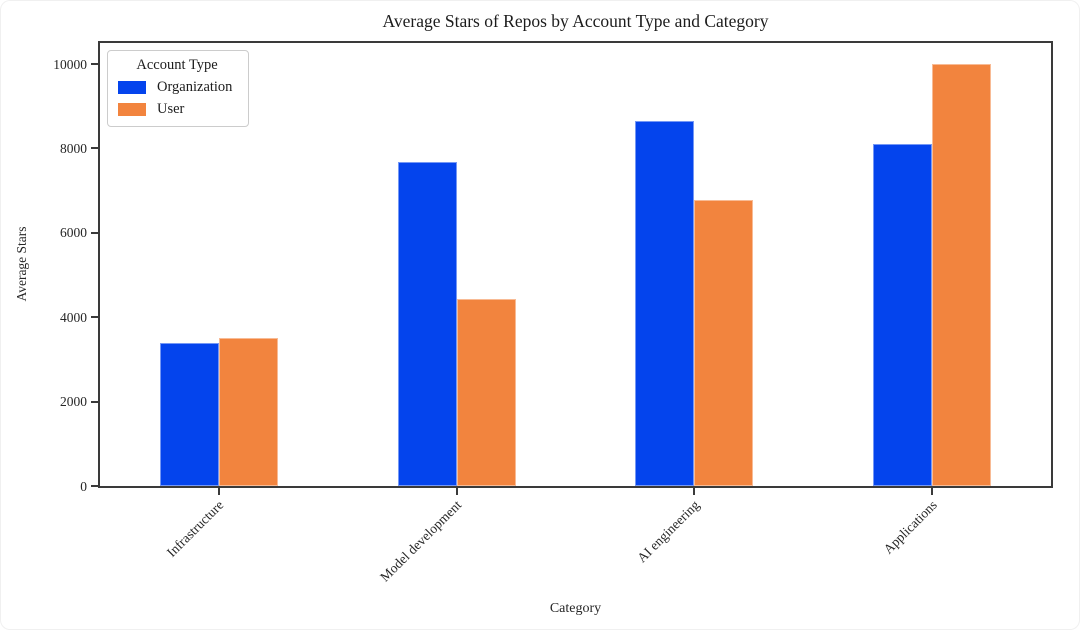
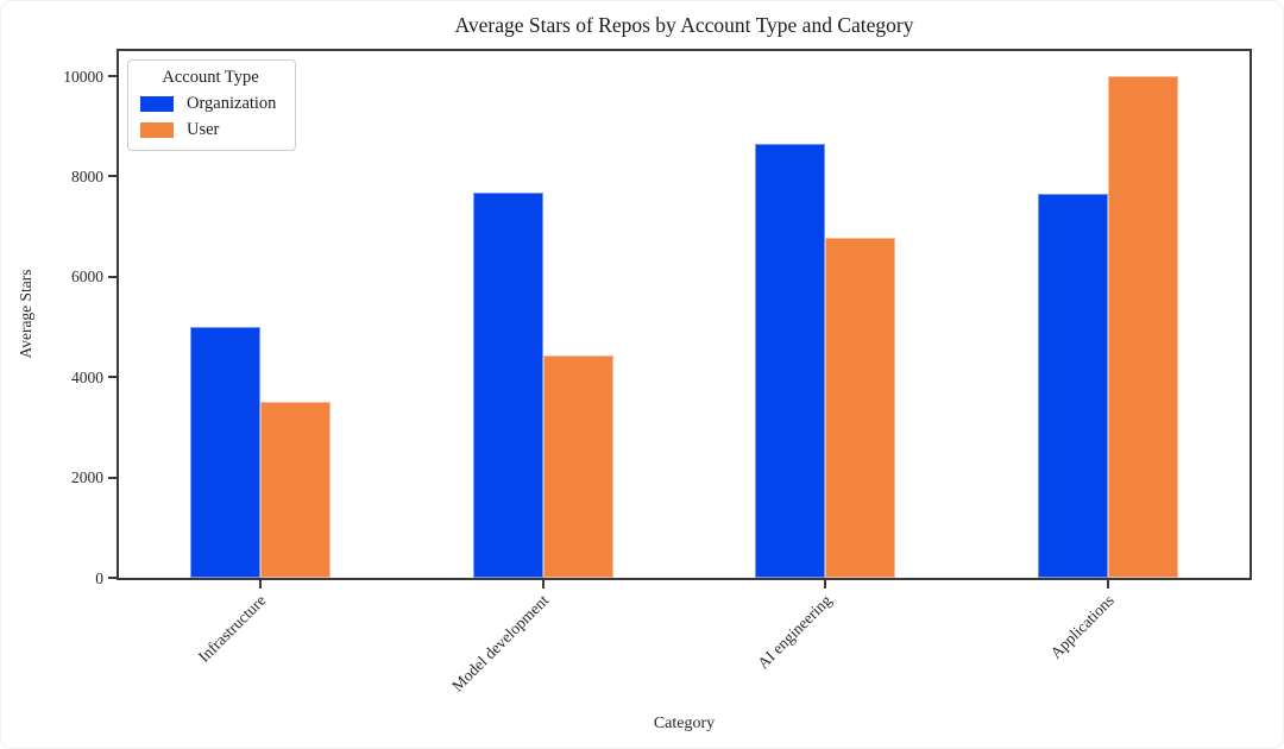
Organization/Infrastructure: 3400 -> 5000
Organization/Applications: 8100 -> 7600
